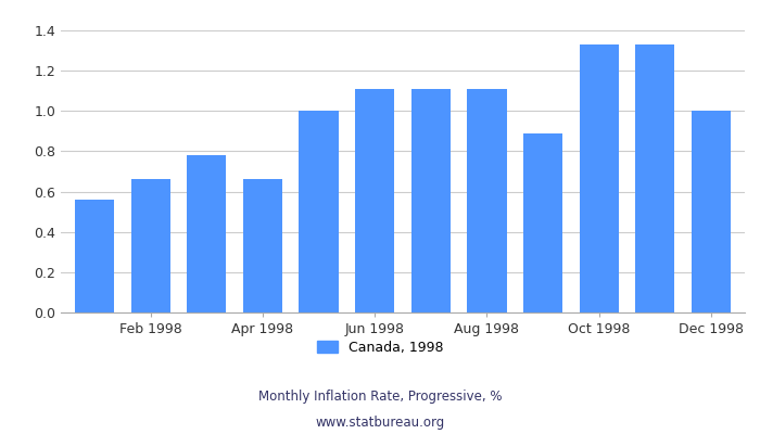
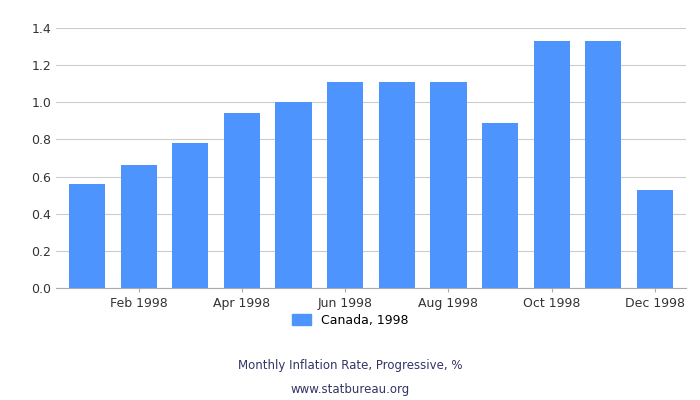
Apr 1998: 0.66 -> 0.94
Dec 1998: 1.00 -> 0.53
